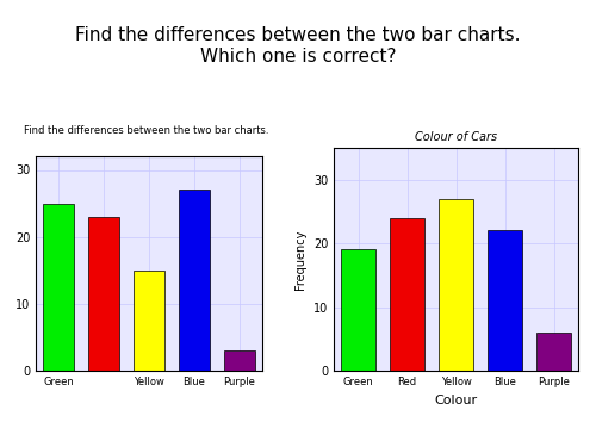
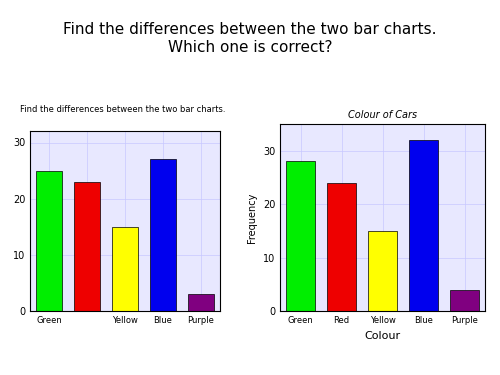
Colour of Cars/Green: 19 -> 28
Colour of Cars/Yellow: 27 -> 15
Colour of Cars/Blue: 22 -> 32
Colour of Cars/Purple: 6 -> 4
